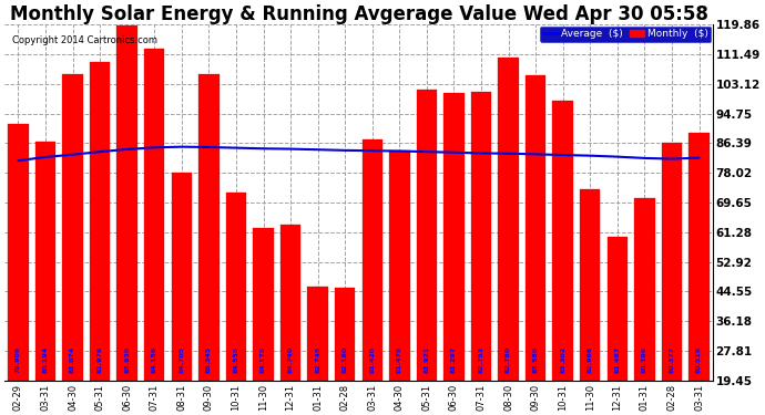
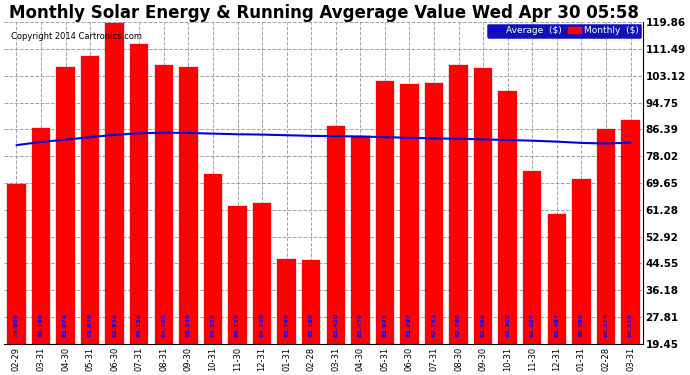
Monthly ($)/02-29: 92.0 -> 69.5
Monthly ($)/08-31: 78.0 -> 106.5
Monthly ($)/08-30: 110.5 -> 106.5
